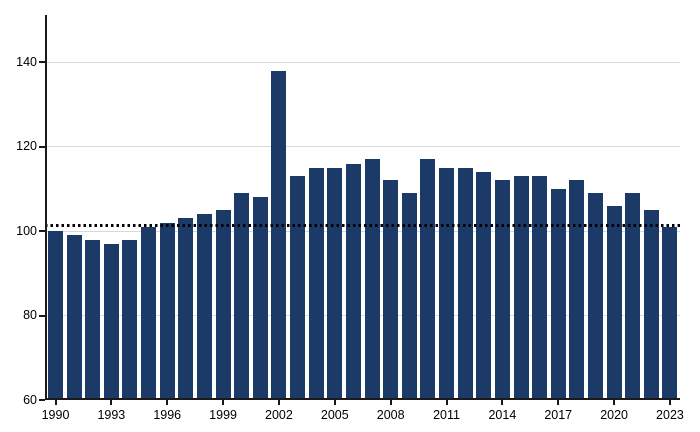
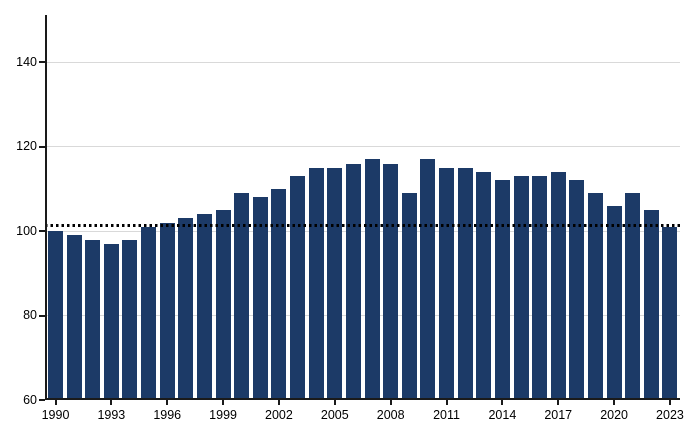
2002: 138 -> 110
2008: 112 -> 116
2017: 110 -> 114
